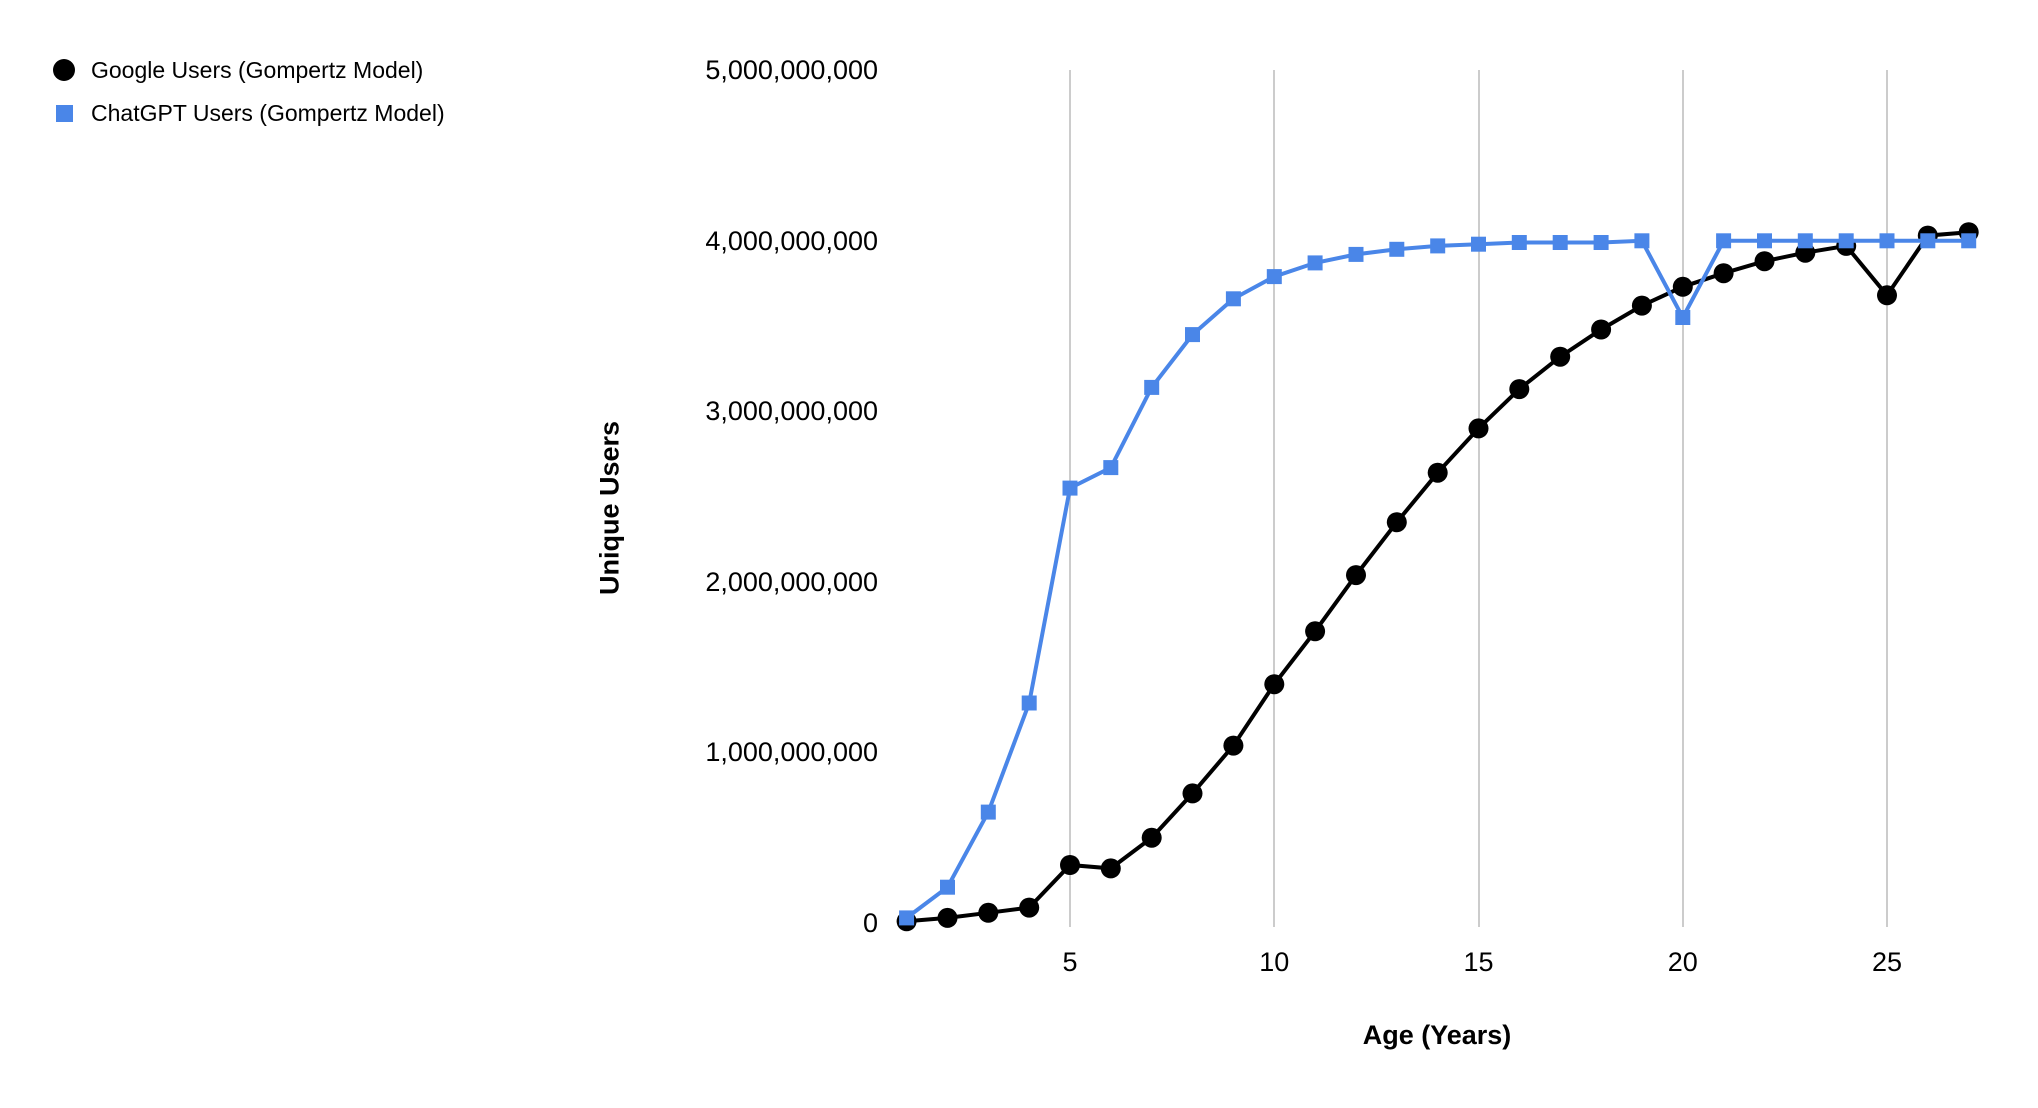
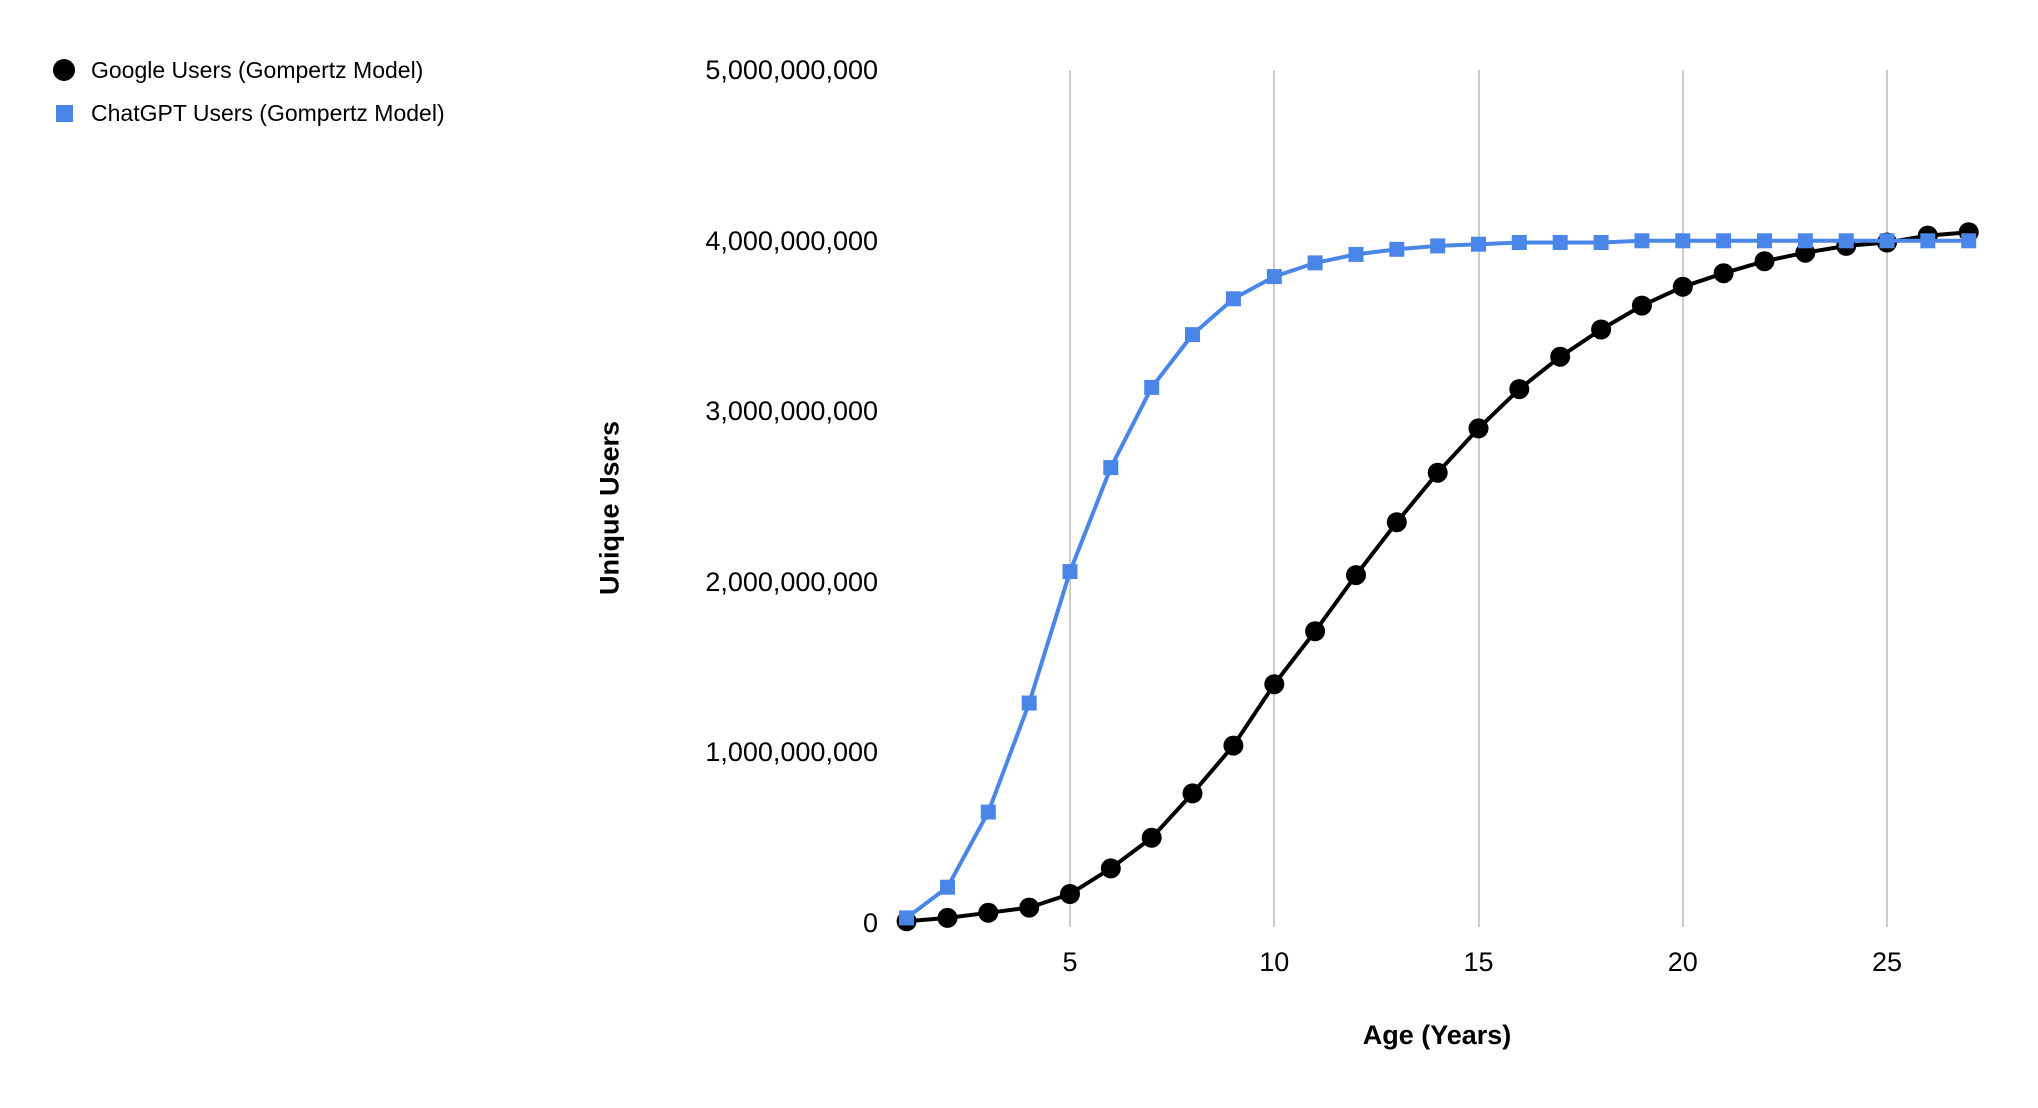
Google Users (Gompertz Model)/5: 340000000 -> 170000000
ChatGPT Users (Gompertz Model)/5: 2550000000 -> 2060000000
ChatGPT Users (Gompertz Model)/20: 3550000000 -> 4000000000
Google Users (Gompertz Model)/25: 3680000000 -> 3990000000
